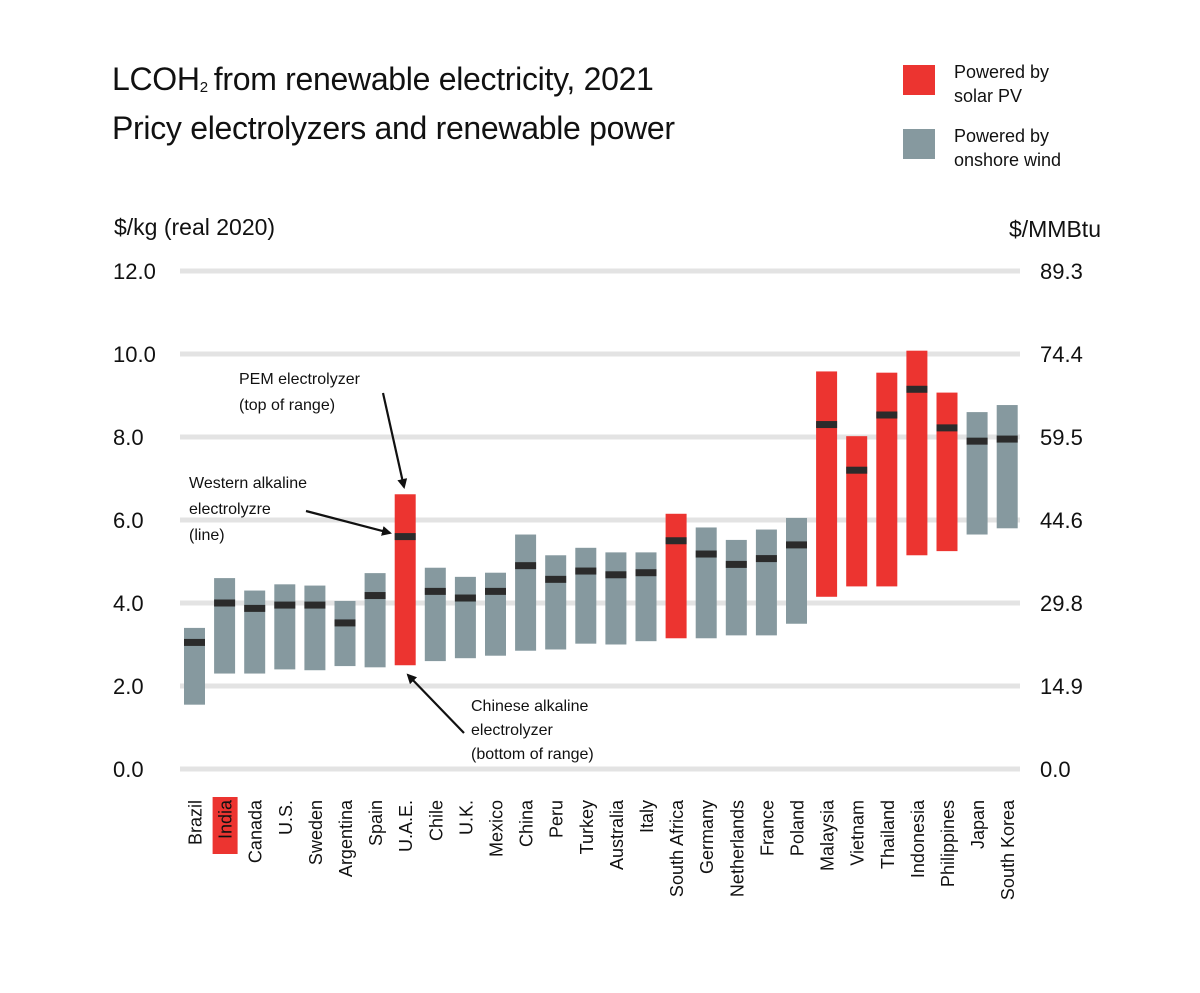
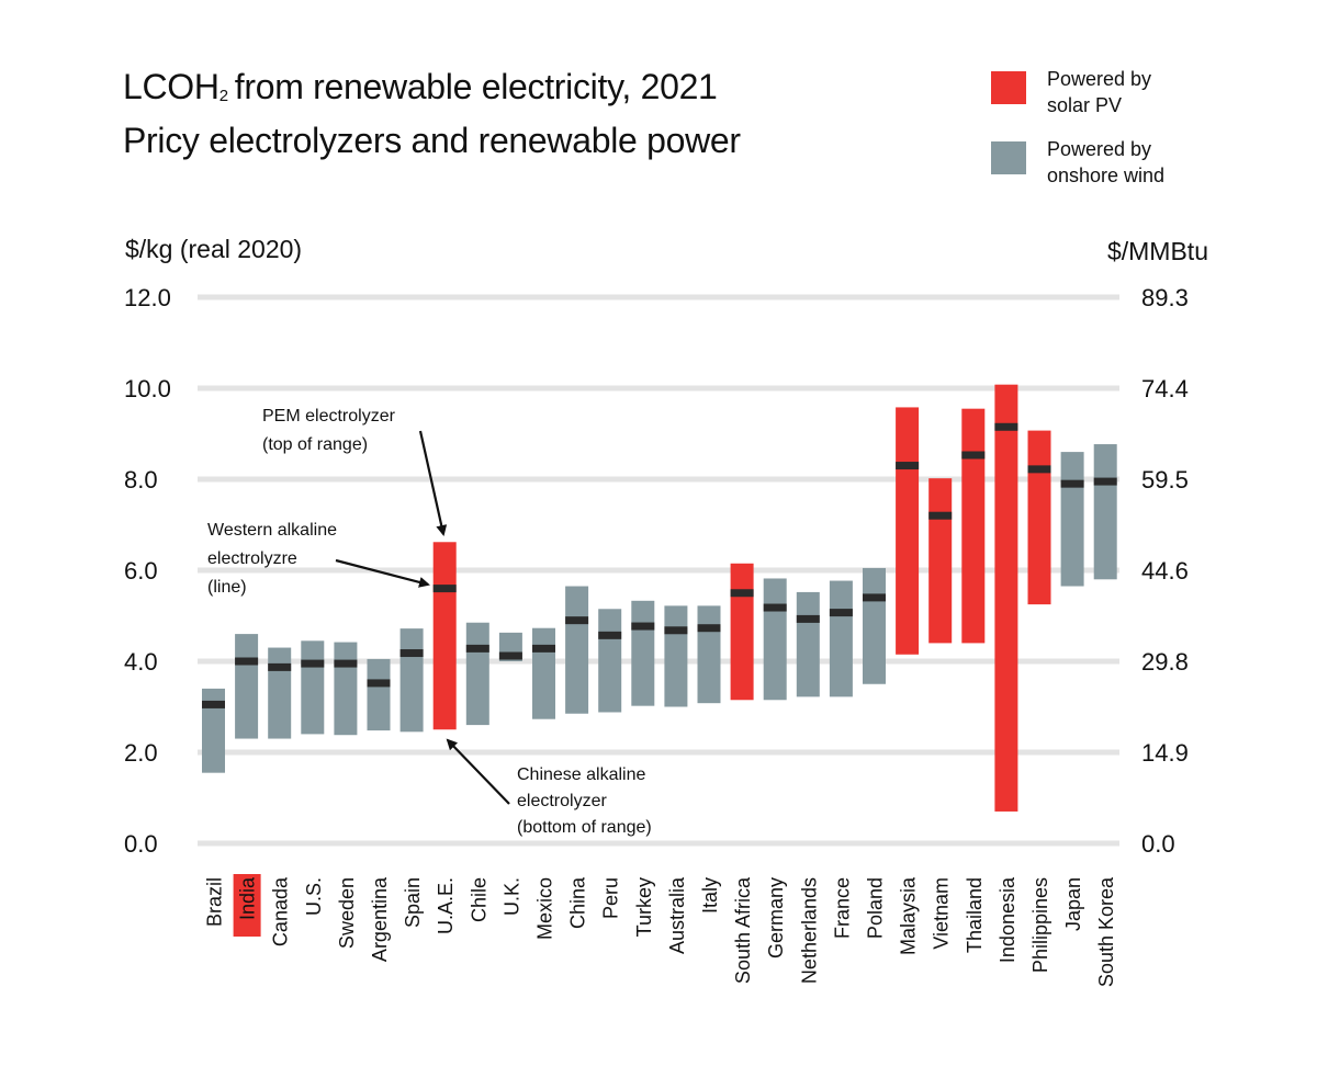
Chinese alkaline electrolyzer (bottom of range)/U.K.: 2.7 -> 4.0
Chinese alkaline electrolyzer (bottom of range)/Indonesia: 5.2 -> 0.7
